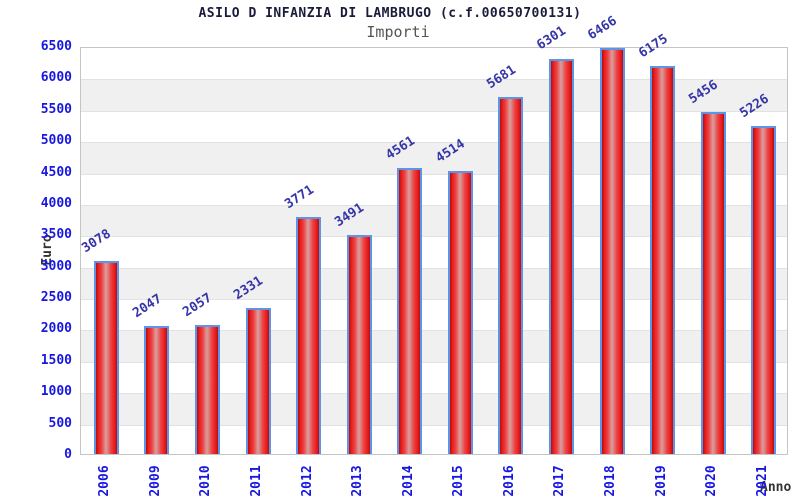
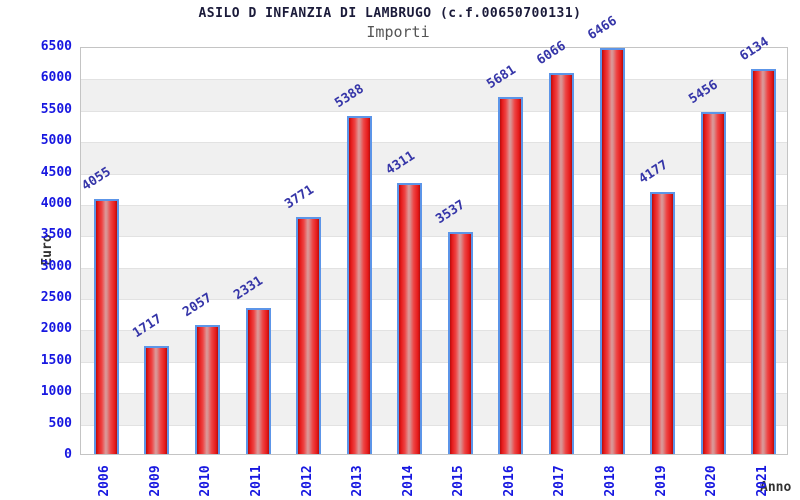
2006: 3078 -> 4055
2009: 2047 -> 1717
2013: 3491 -> 5388
2014: 4561 -> 4311
2015: 4514 -> 3537
2017: 6301 -> 6066
2019: 6175 -> 4177
2021: 5226 -> 6134
